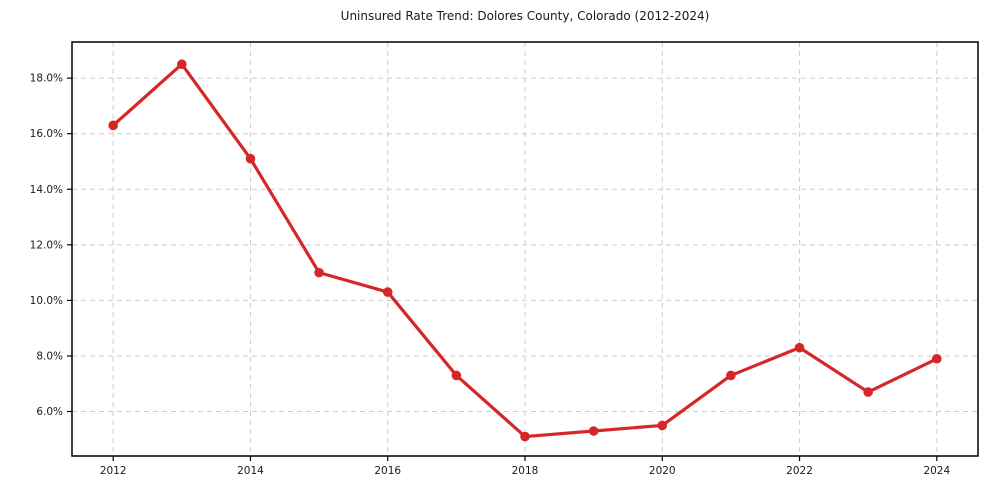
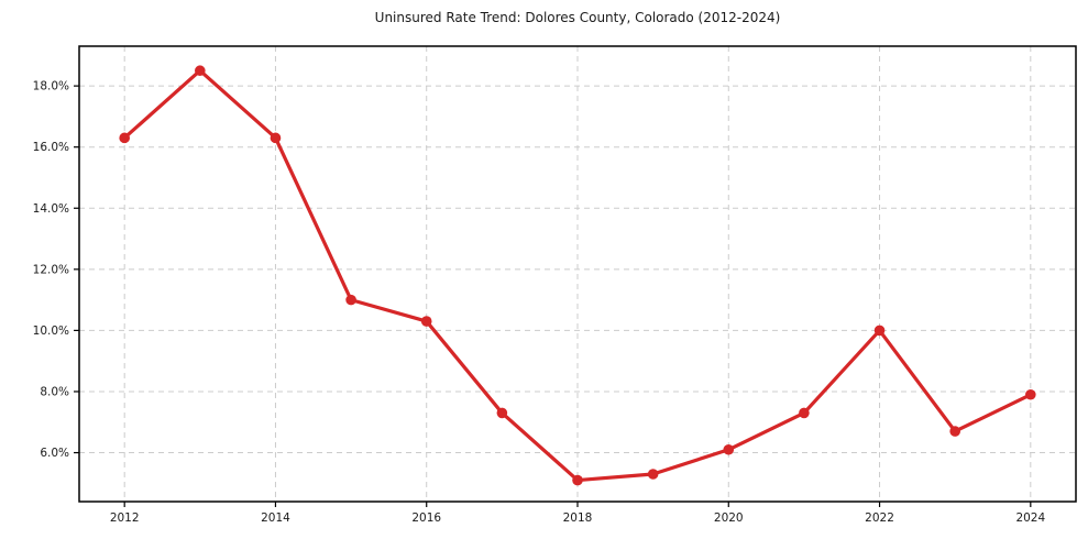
2014: 15.1% -> 16.3%
2020: 5.5% -> 6.1%
2022: 8.3% -> 10.0%
